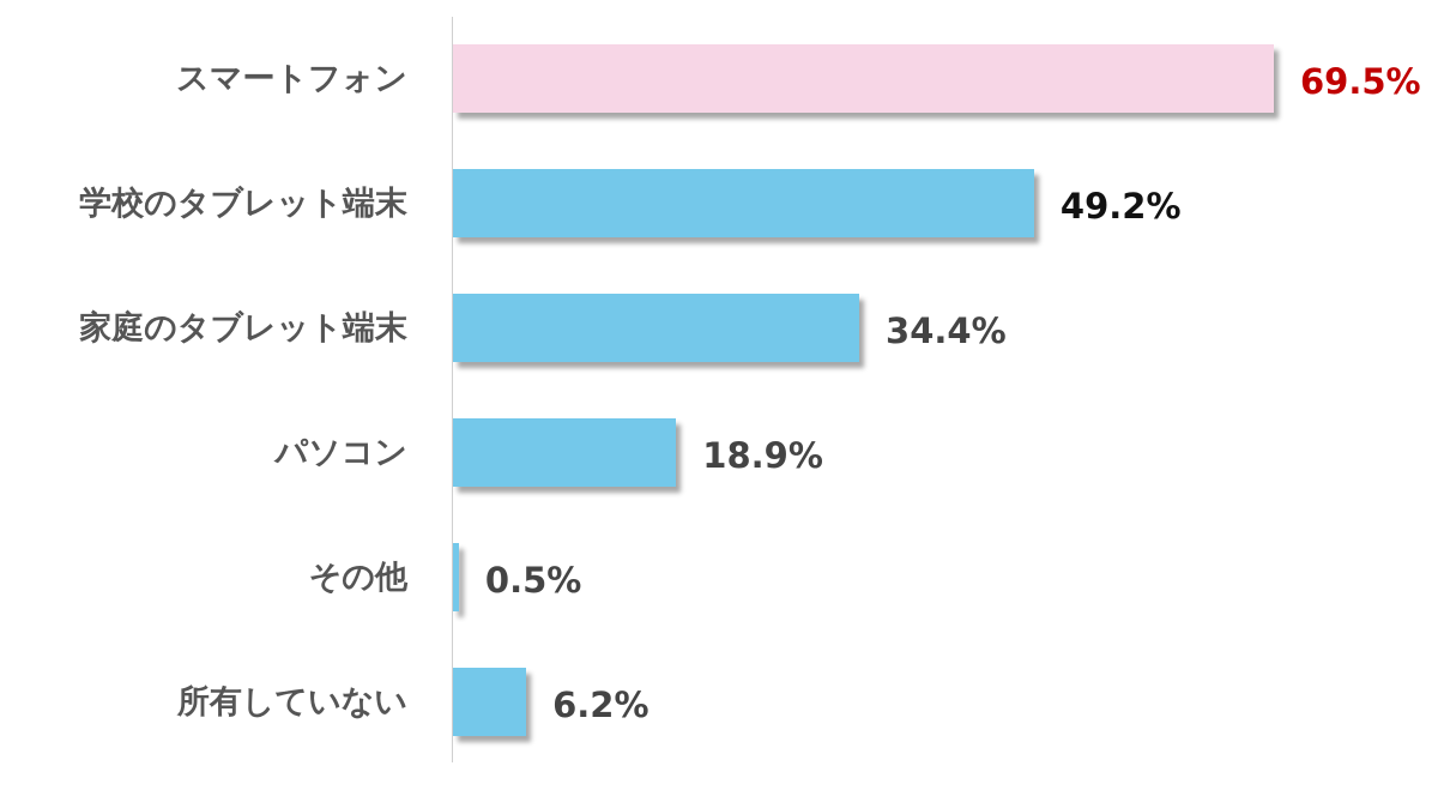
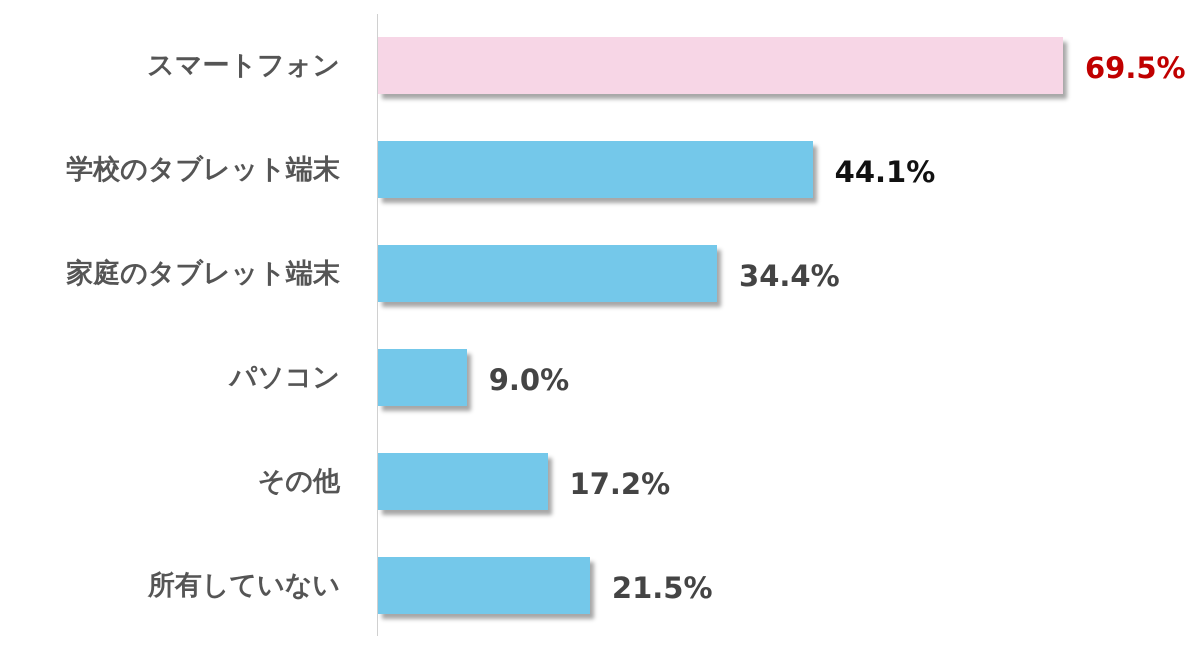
学校のタブレット端末: 49.2% -> 44.1%
パソコン: 18.9% -> 9.0%
その他: 0.5% -> 17.2%
所有していない: 6.2% -> 21.5%
